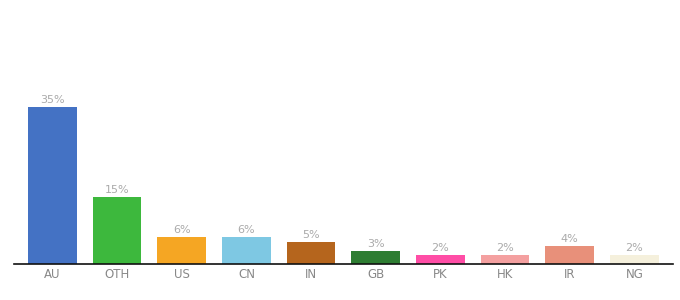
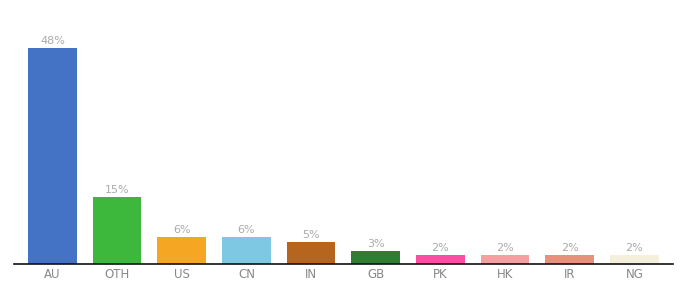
AU: 35% -> 48%
IR: 4% -> 2%
